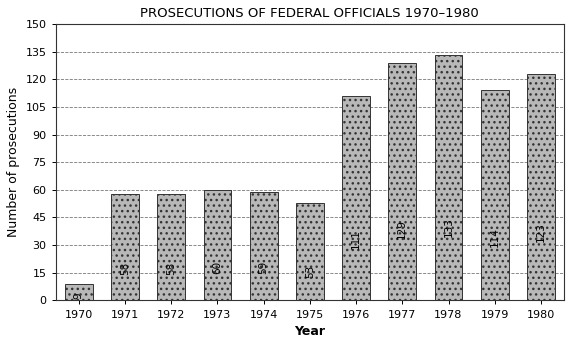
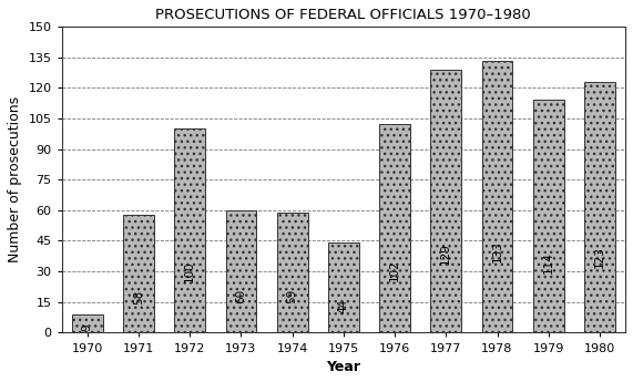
1972: 58 -> 100
1975: 53 -> 44
1976: 111 -> 102
